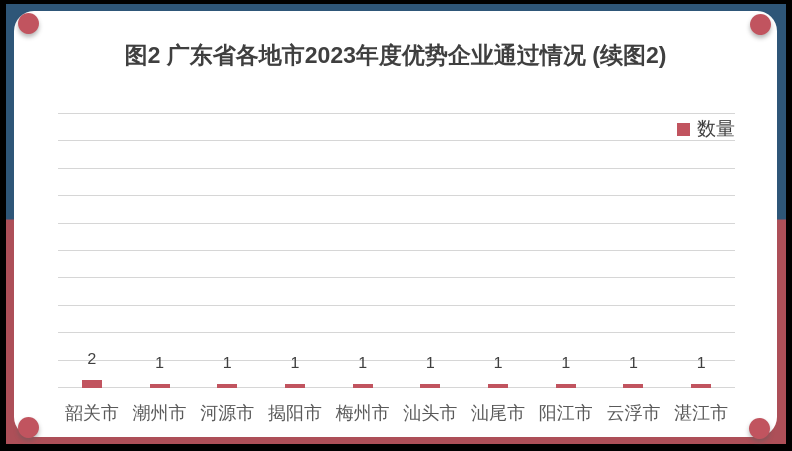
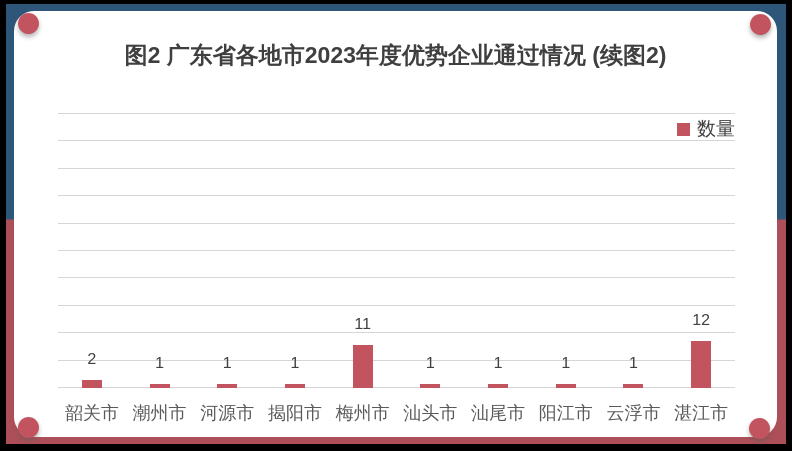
梅州市: 1 -> 11
湛江市: 1 -> 12
